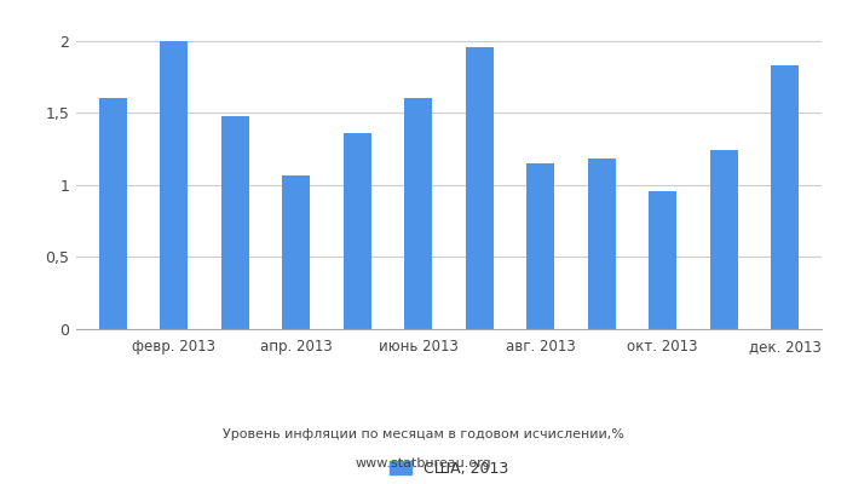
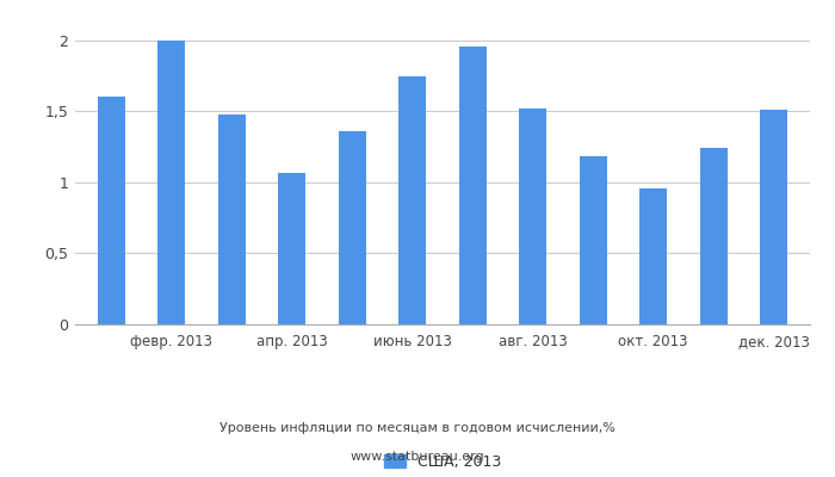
июнь 2013: 1,60 -> 1,75
авг. 2013: 1,15 -> 1,52
дек. 2013: 1,83 -> 1,51
